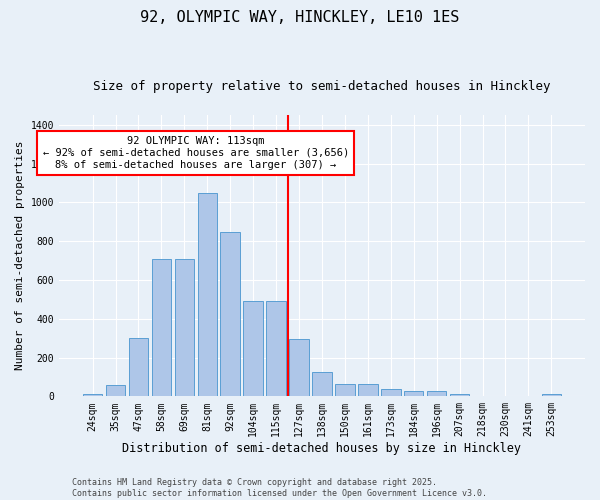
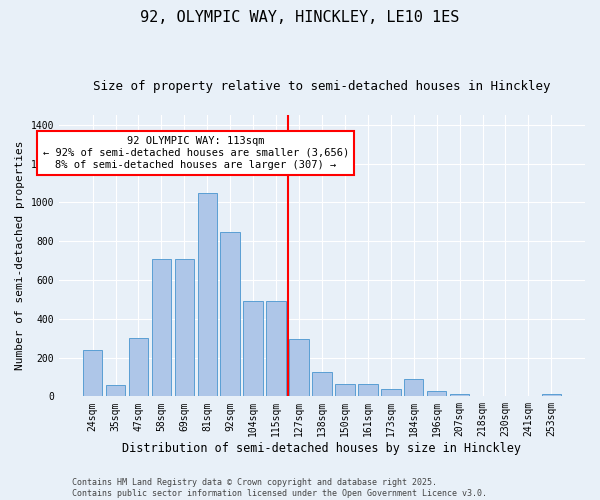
24sqm: 10 -> 240
184sqm: 30 -> 90
